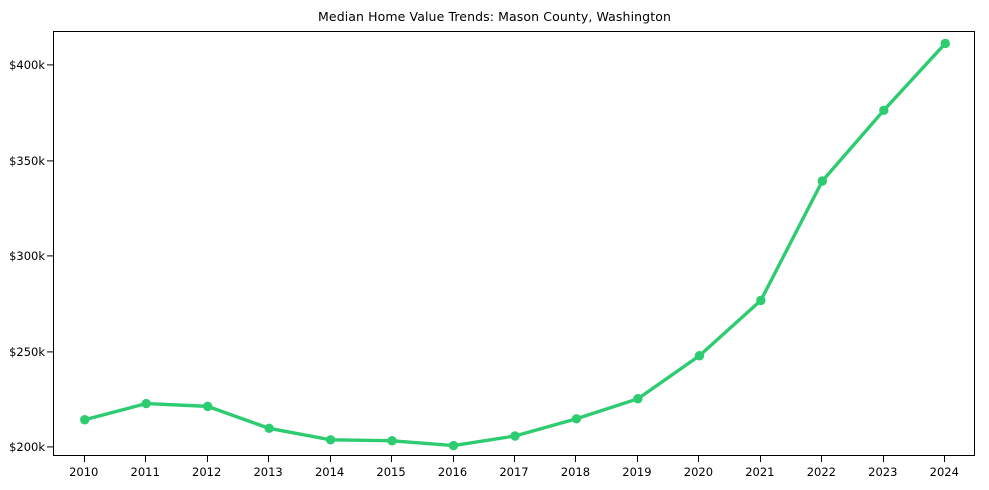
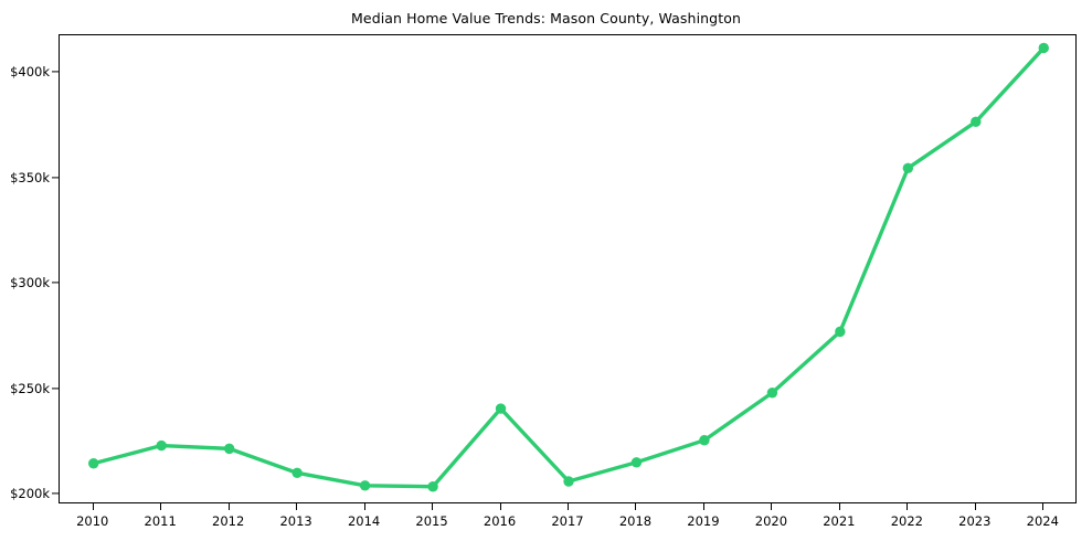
2016: $202k -> $241k
2022: $340k -> $355k
